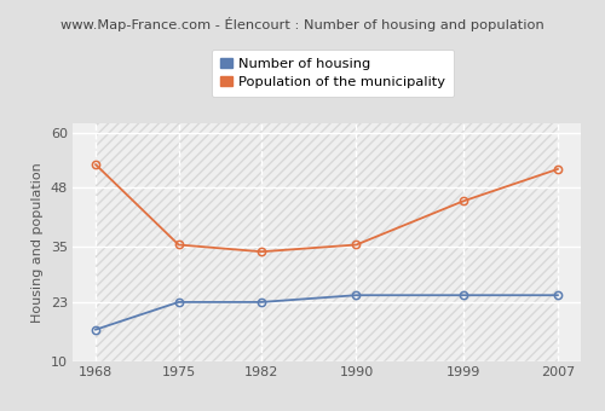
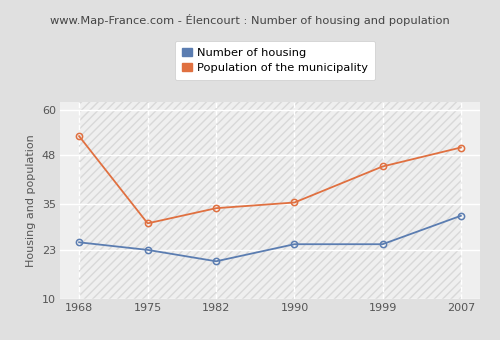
Number of housing/1968: 17.0 -> 25.0
Population of the municipality/1975: 35.5 -> 30.0
Number of housing/1982: 23.0 -> 20.0
Number of housing/2007: 24.5 -> 32.0
Population of the municipality/2007: 52.0 -> 50.0
